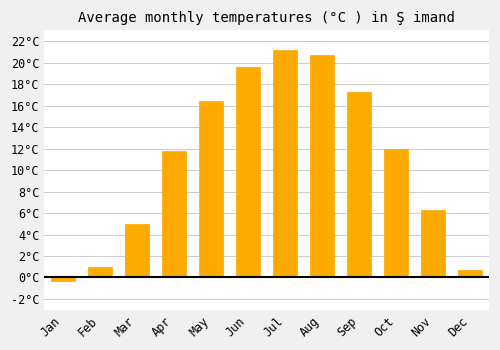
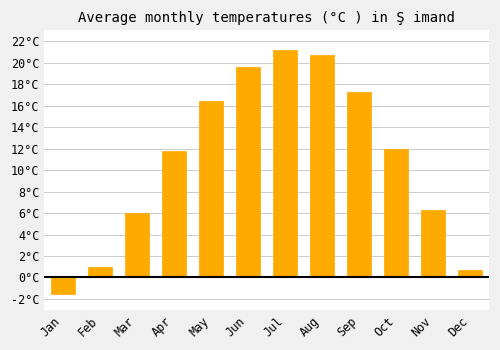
Jan: -0.3°C -> -1.5°C
Mar: 5.0°C -> 6.0°C
